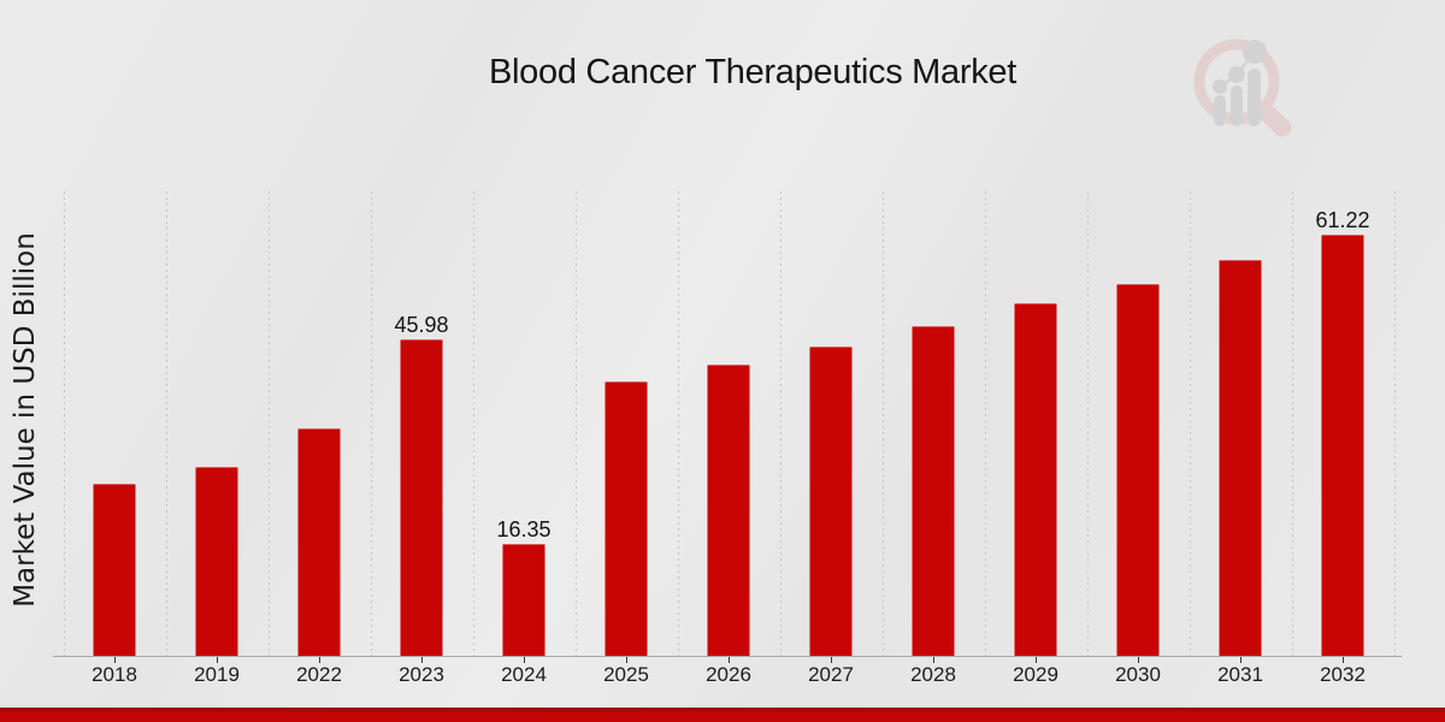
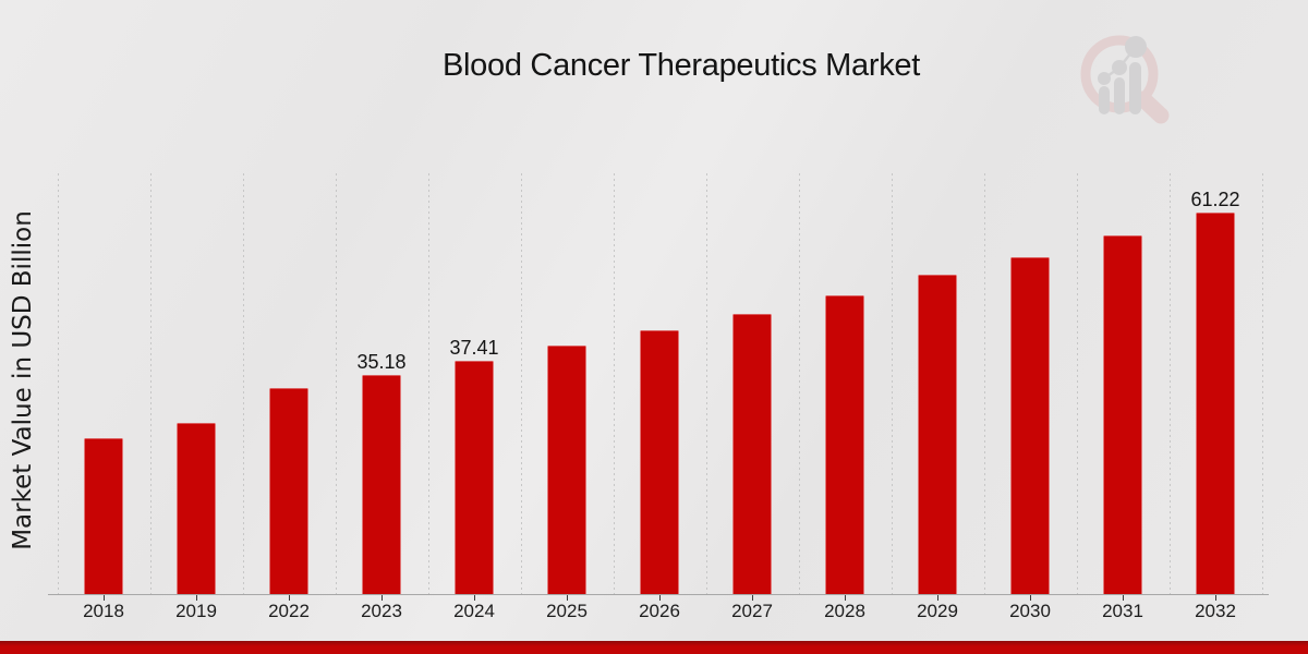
2023: 45.98 -> 35.18
2024: 16.35 -> 37.41
